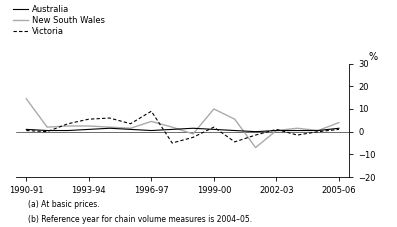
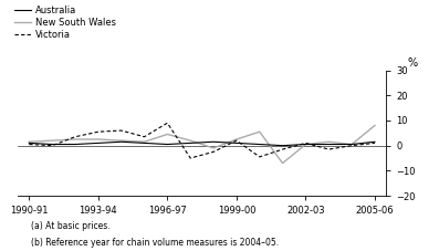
New South Wales/1990-91: 14.5 -> 1.5
New South Wales/1999-00: 10.0 -> 2.5
New South Wales/2005-06: 4.0 -> 8.0
